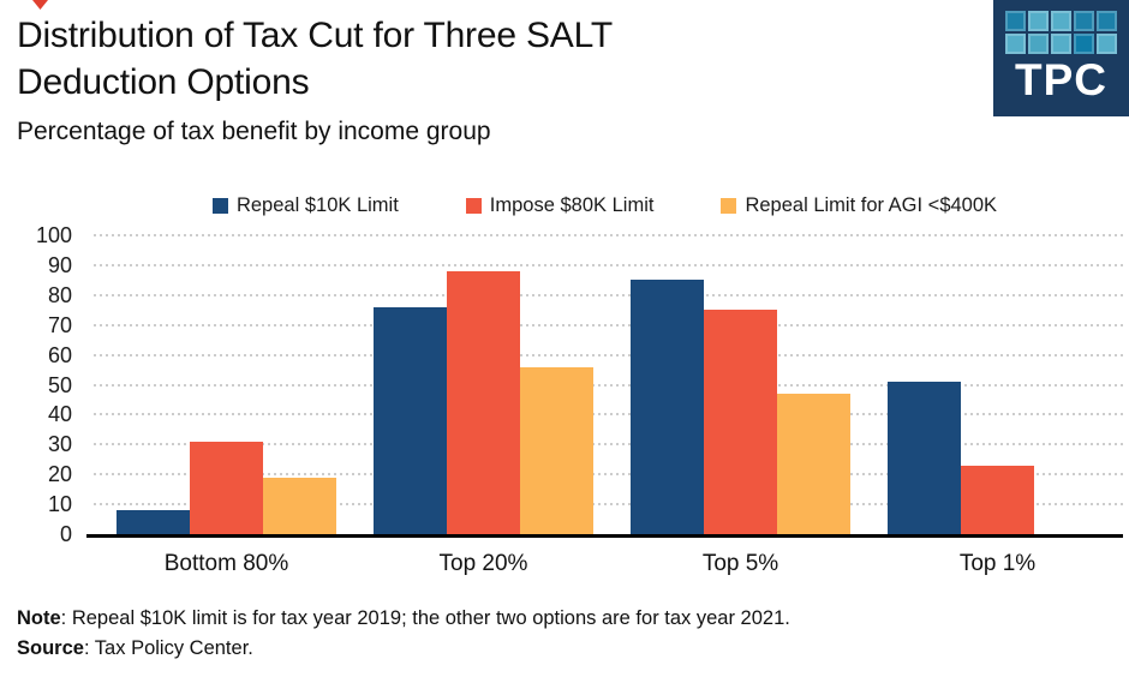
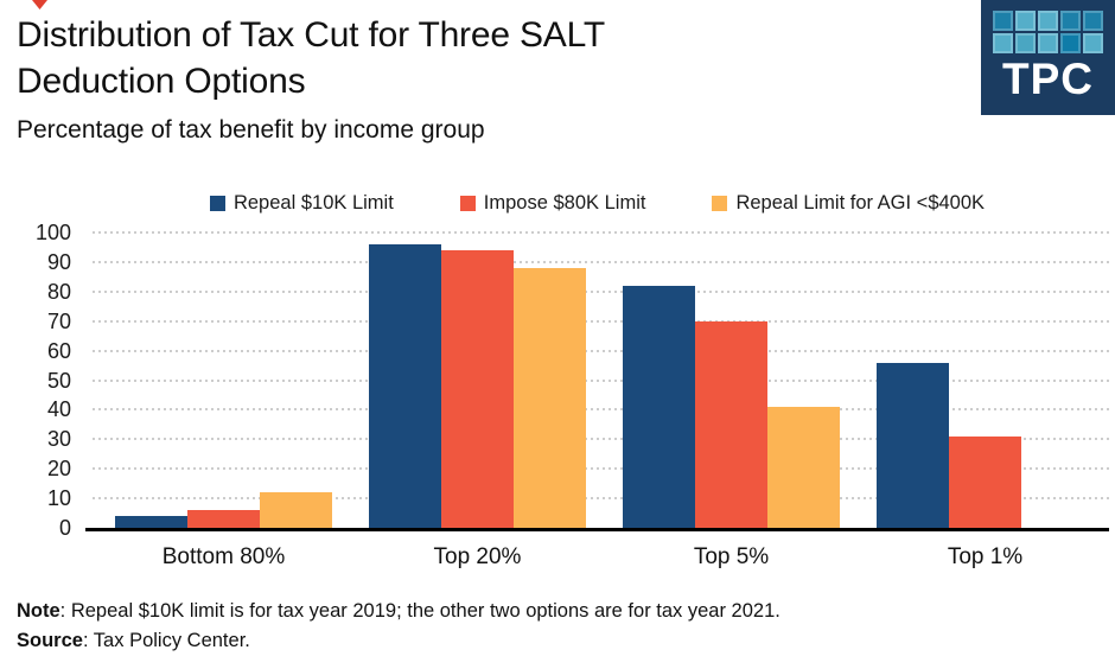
Repeal $10K Limit/Bottom 80%: 8 -> 4
Impose $80K Limit/Bottom 80%: 31 -> 6
Repeal Limit for AGI <$400K/Bottom 80%: 19 -> 12
Repeal $10K Limit/Top 20%: 76 -> 96
Impose $80K Limit/Top 20%: 88 -> 94
Repeal Limit for AGI <$400K/Top 20%: 56 -> 88
Repeal $10K Limit/Top 5%: 85 -> 82
Impose $80K Limit/Top 5%: 75 -> 70
Repeal Limit for AGI <$400K/Top 5%: 47 -> 41
Repeal $10K Limit/Top 1%: 51 -> 56
Impose $80K Limit/Top 1%: 23 -> 31
